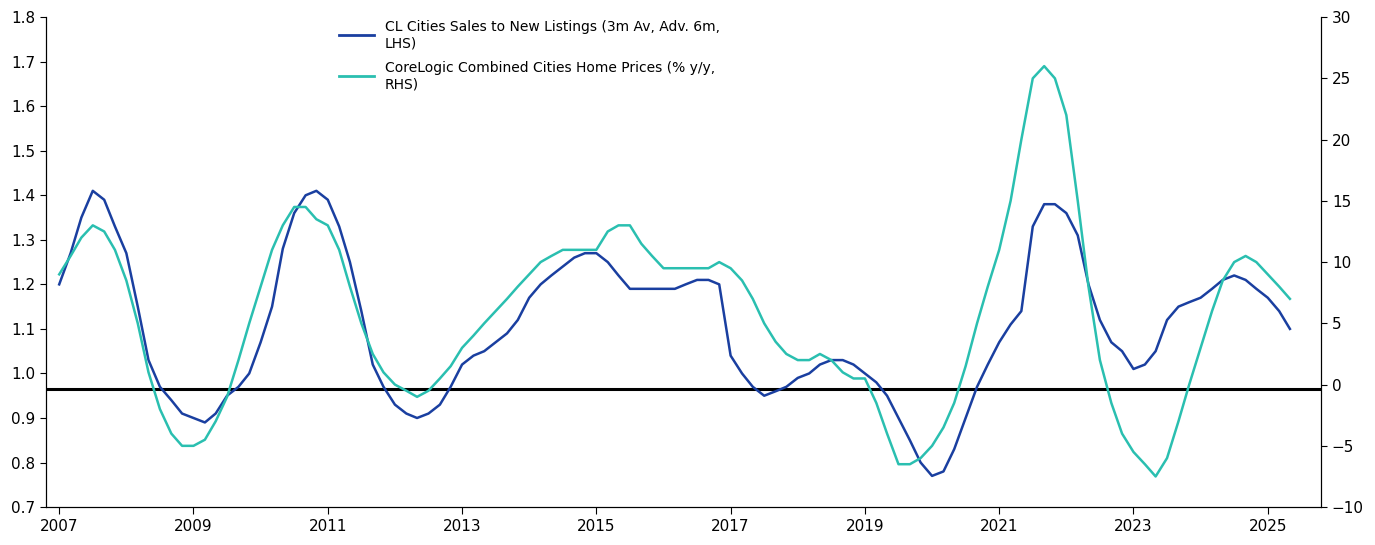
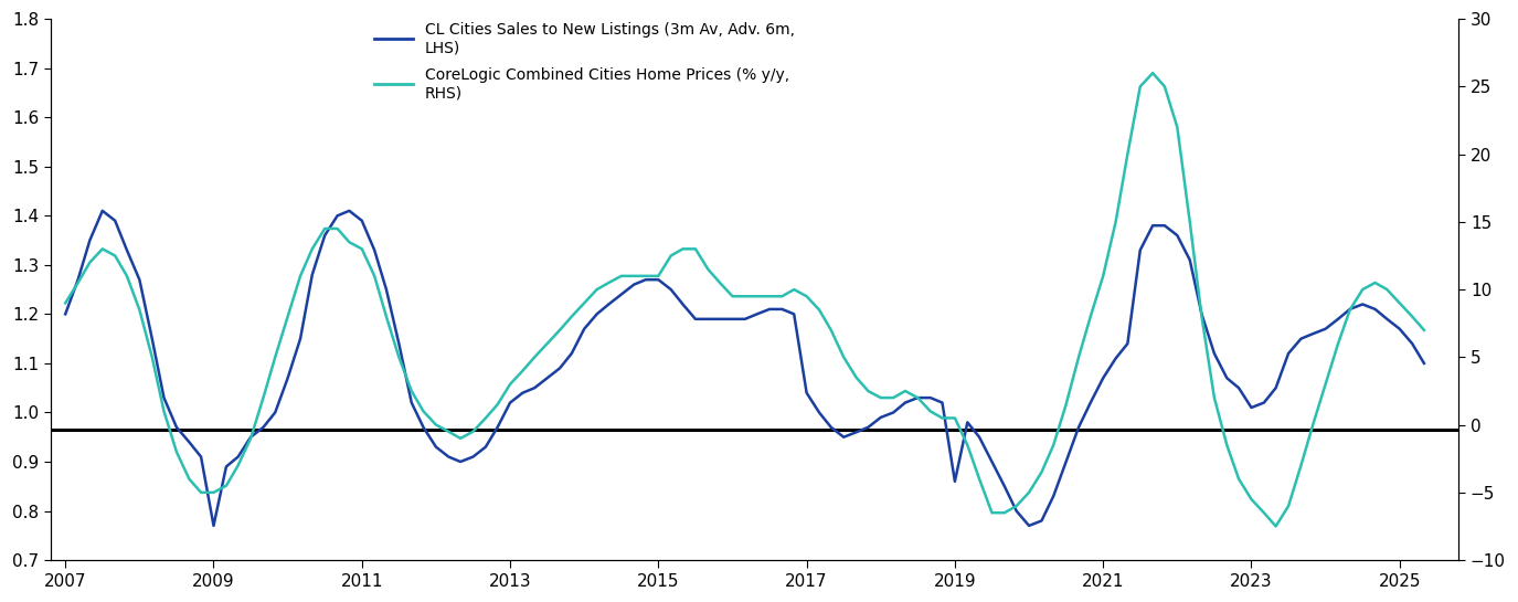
CL Cities Sales to New Listings (3m Av, Adv. 6m, LHS)/2009: 0.90 -> 0.77
CL Cities Sales to New Listings (3m Av, Adv. 6m, LHS)/2019: 1.00 -> 0.86
